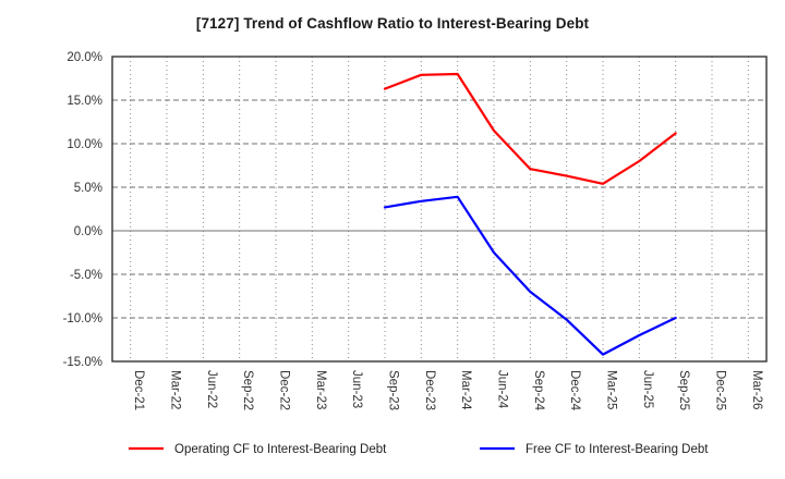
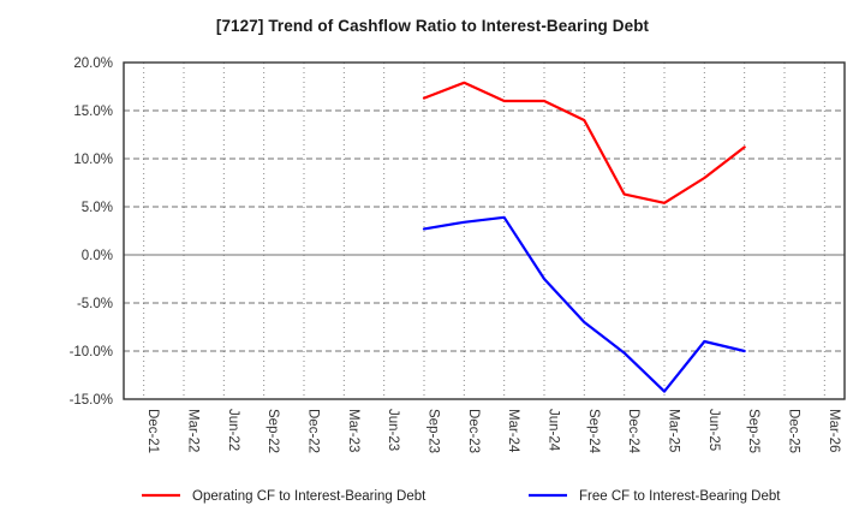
Operating CF to Interest-Bearing Debt/Mar-24: 18% -> 16%
Operating CF to Interest-Bearing Debt/Jun-24: 12% -> 16%
Operating CF to Interest-Bearing Debt/Sep-24: 7% -> 14%
Free CF to Interest-Bearing Debt/Jun-25: -12% -> -9%
